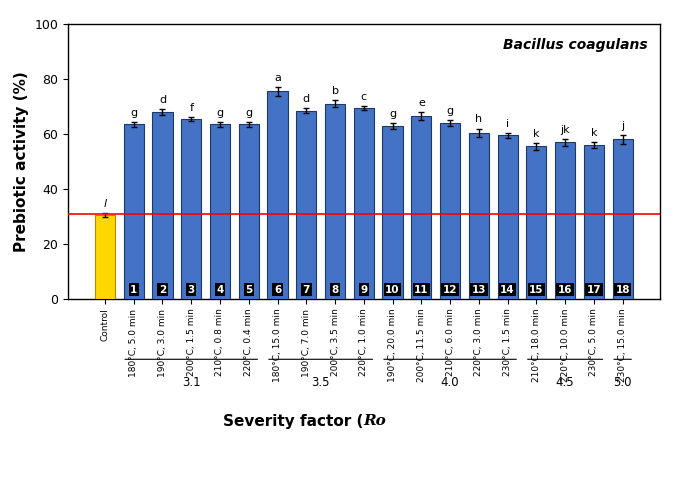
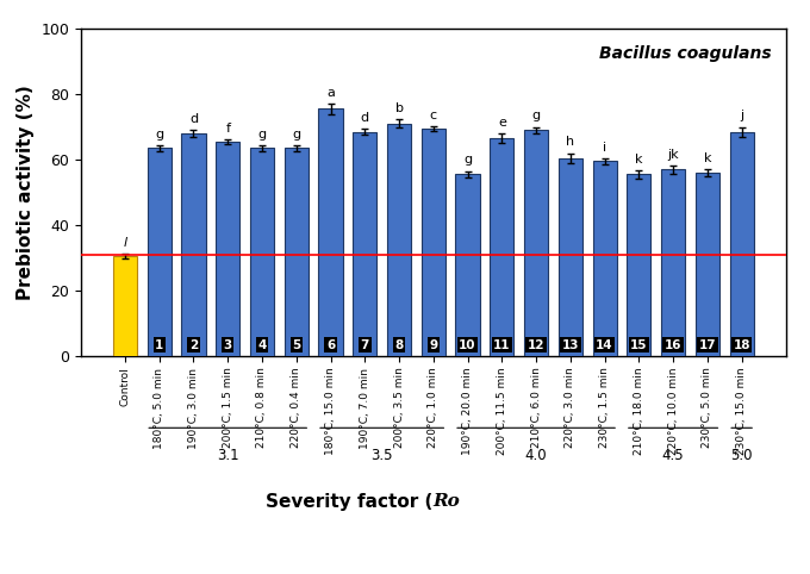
190°C, 20.0 min: 63.0 -> 55.5
210°C, 6.0 min: 64.0 -> 69.0
230°C, 15.0 min: 58.0 -> 68.5
